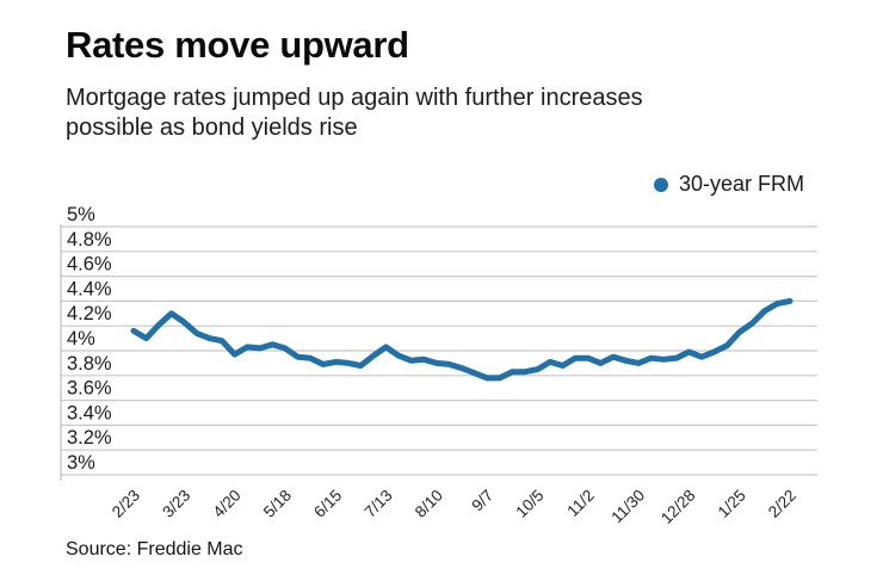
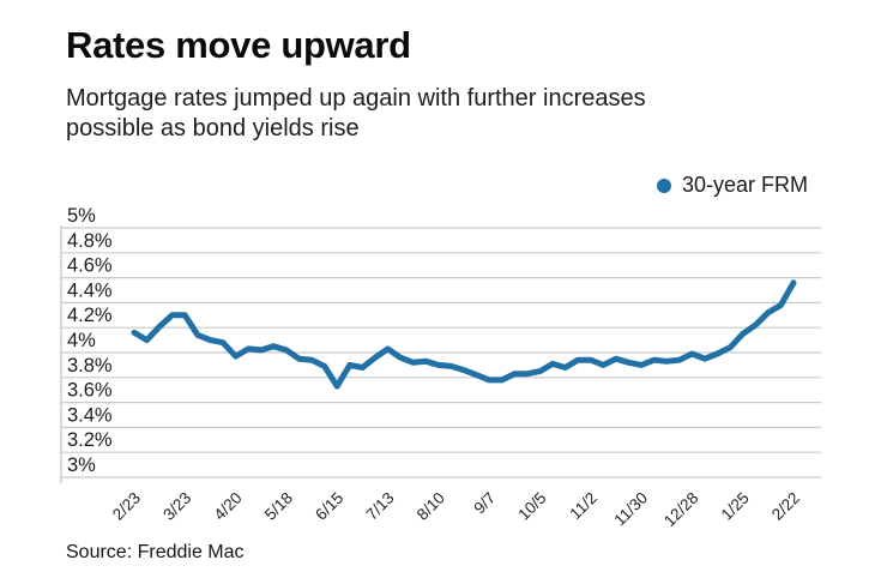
3/23: 4.23% -> 4.30%
6/15: 3.91% -> 3.73%
2/22: 4.40% -> 4.56%
